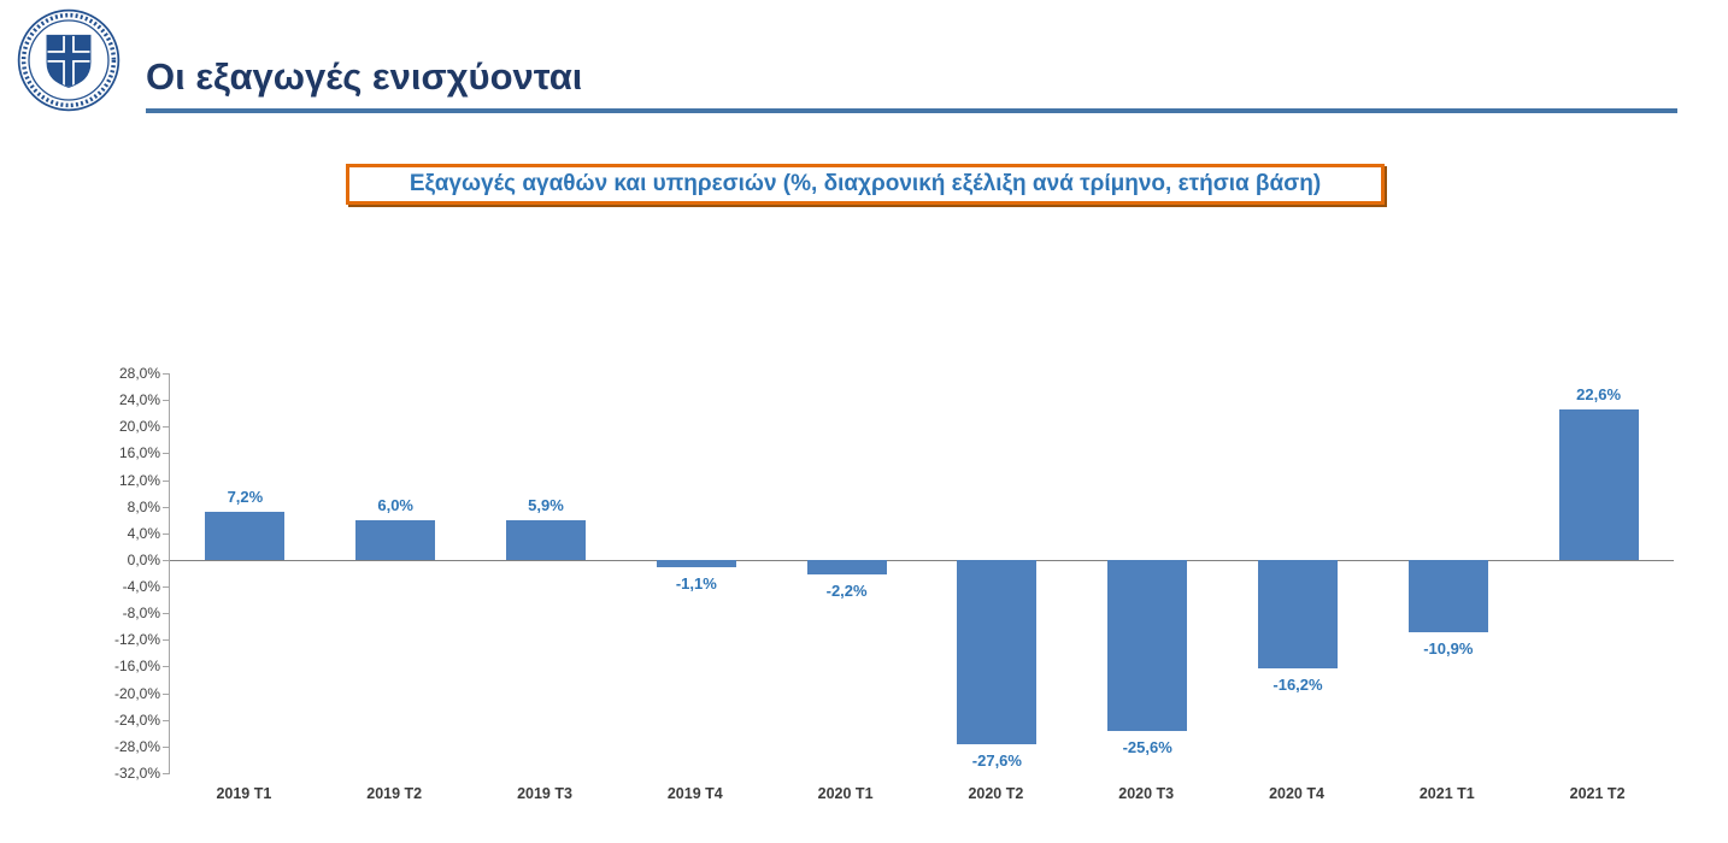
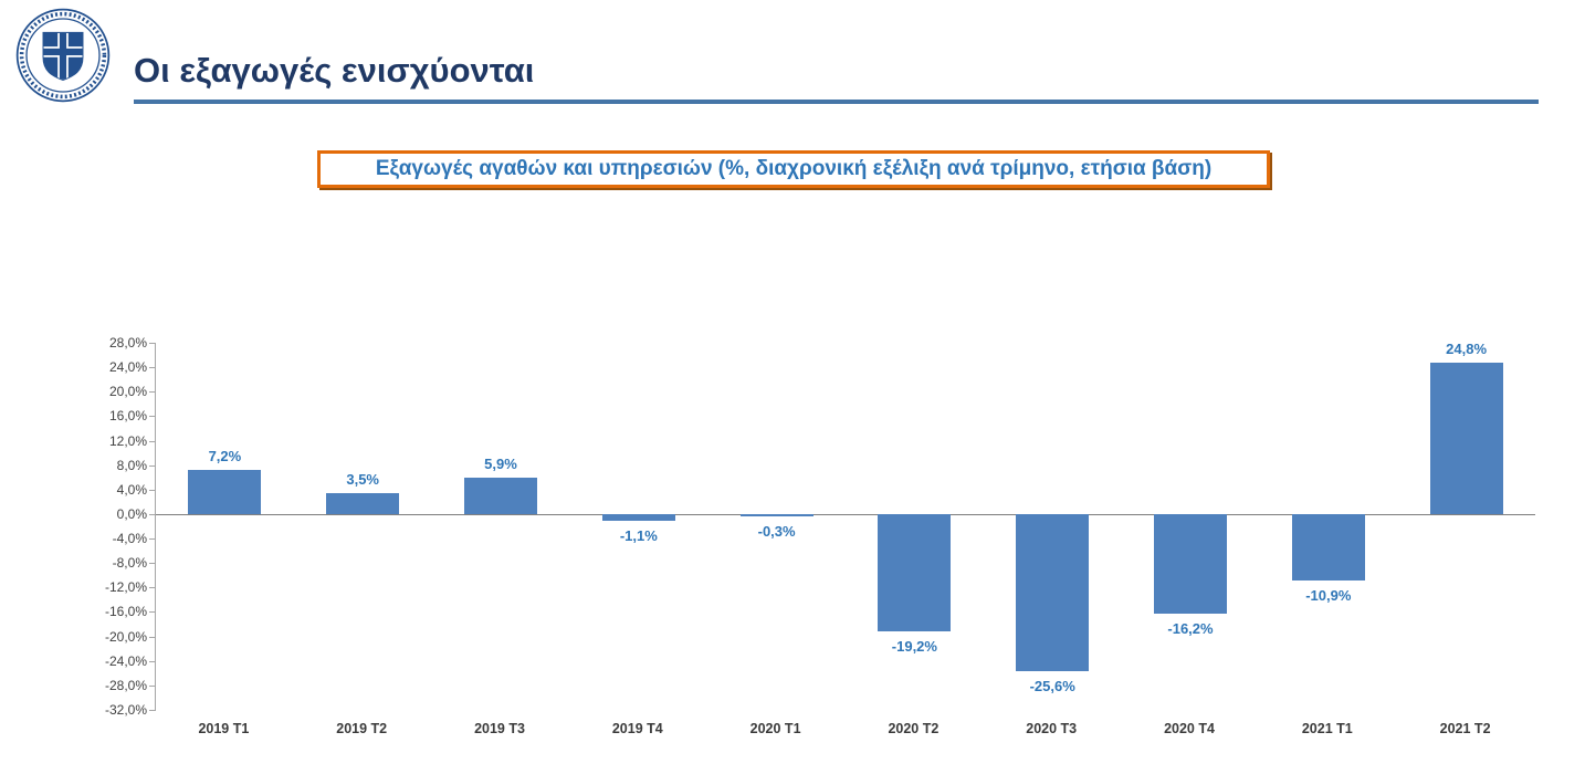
2019 T2: 6,0% -> 3,5%
2020 T1: -2,2% -> -0,3%
2020 T2: -27,6% -> -19,2%
2021 T2: 22,6% -> 24,8%
